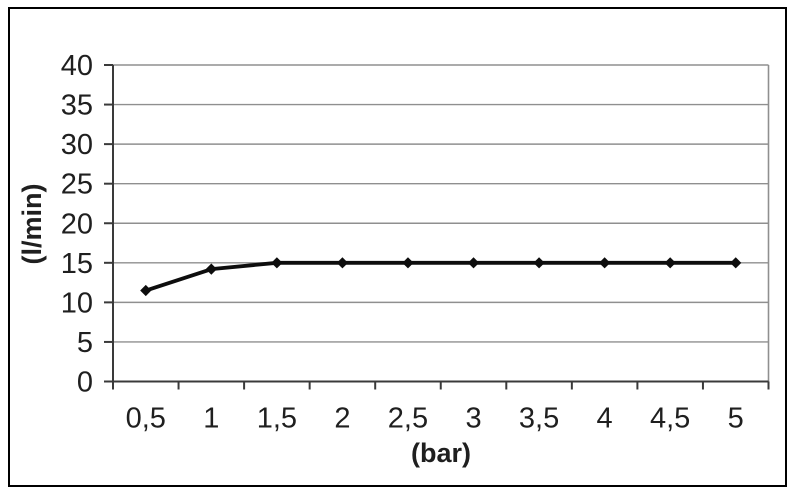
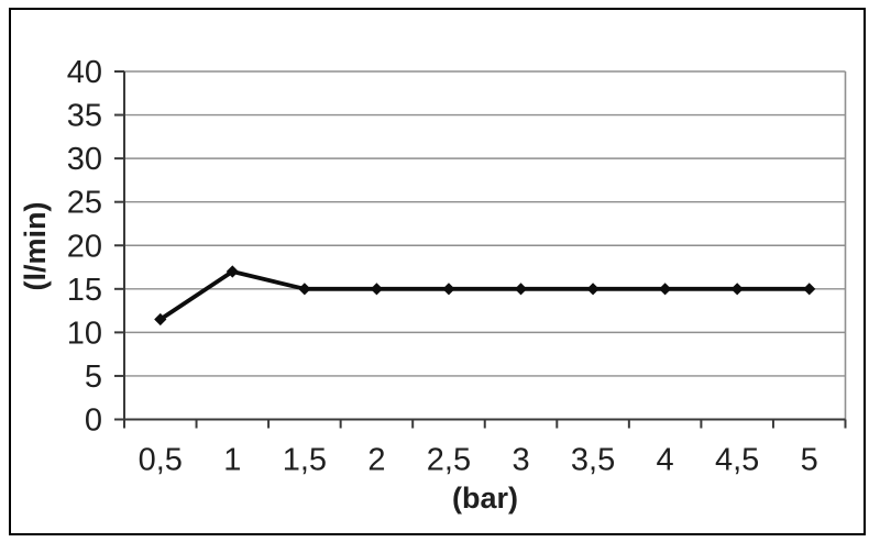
1: 14 -> 17
